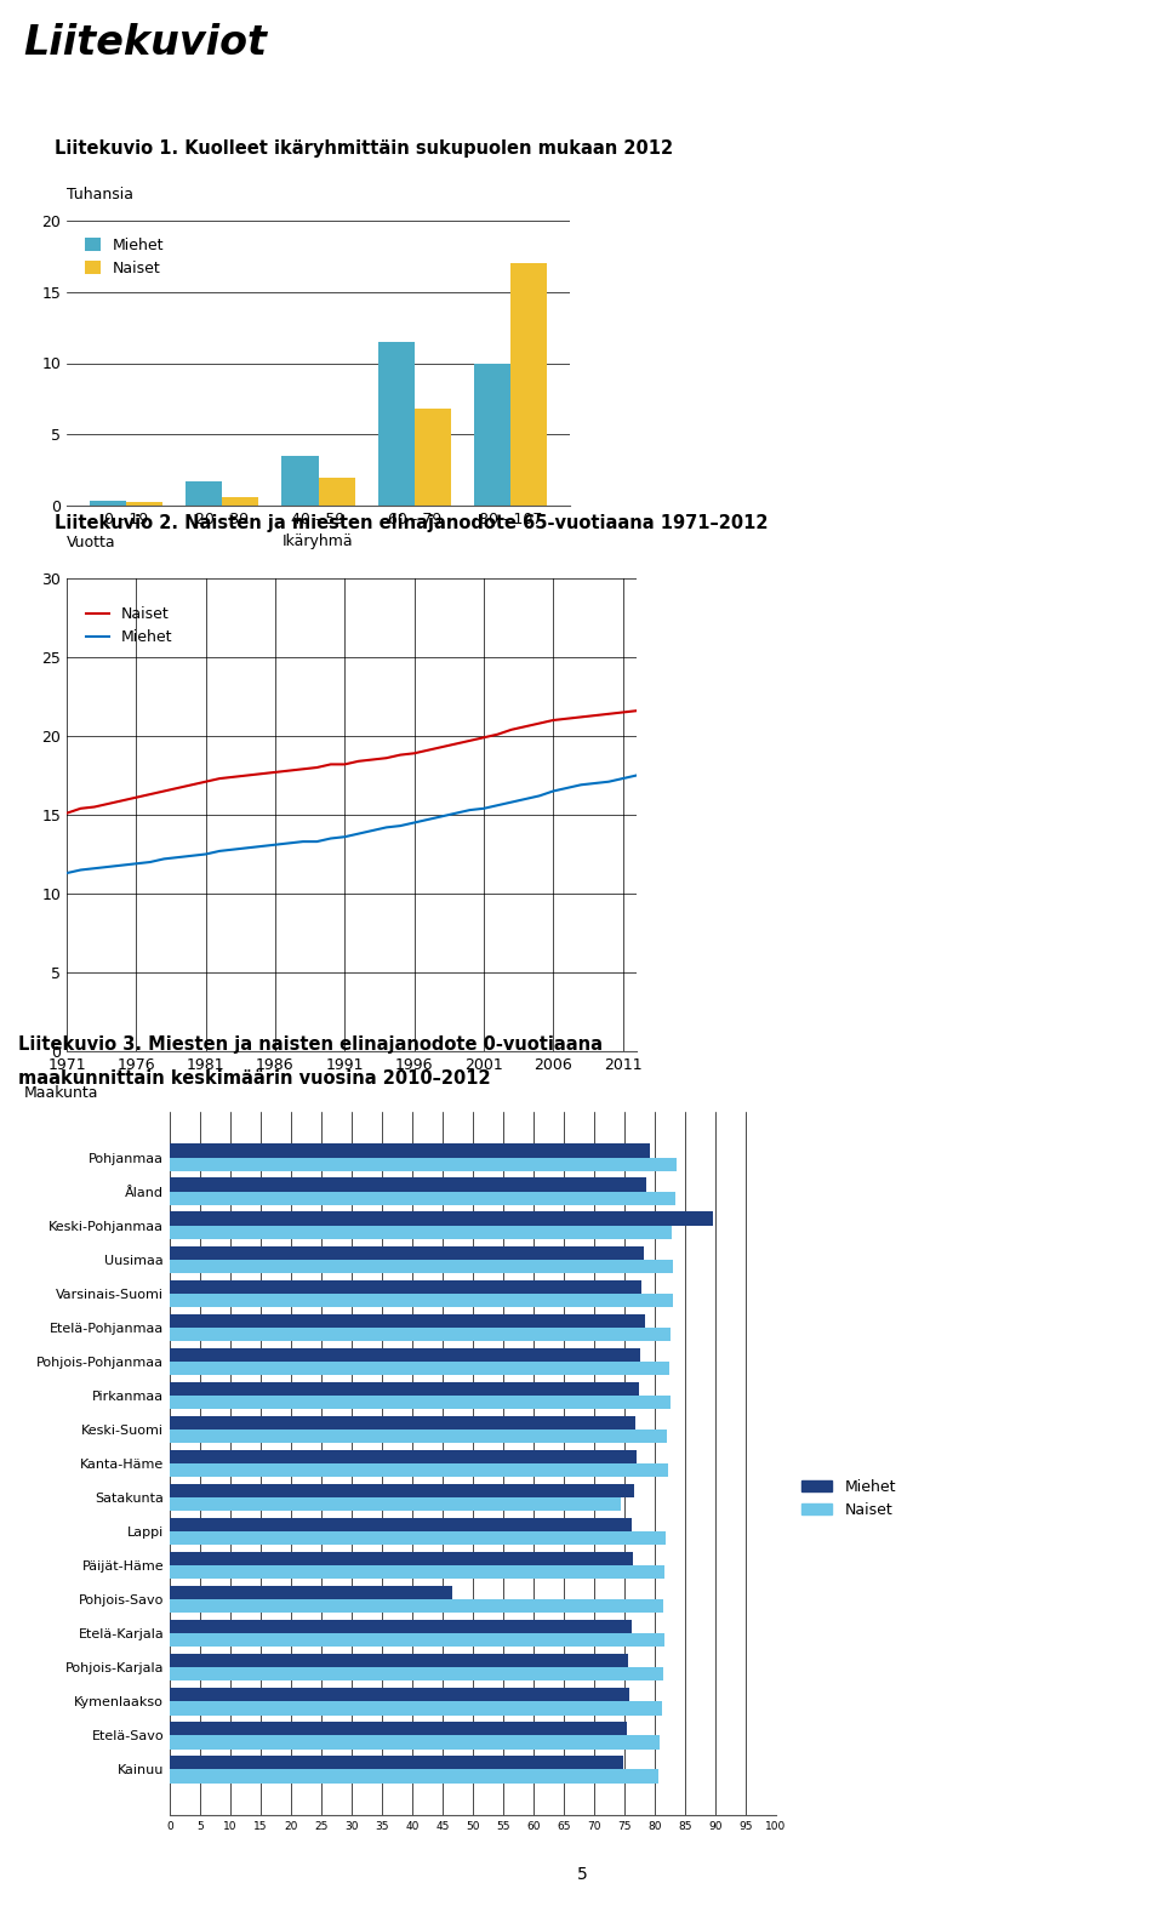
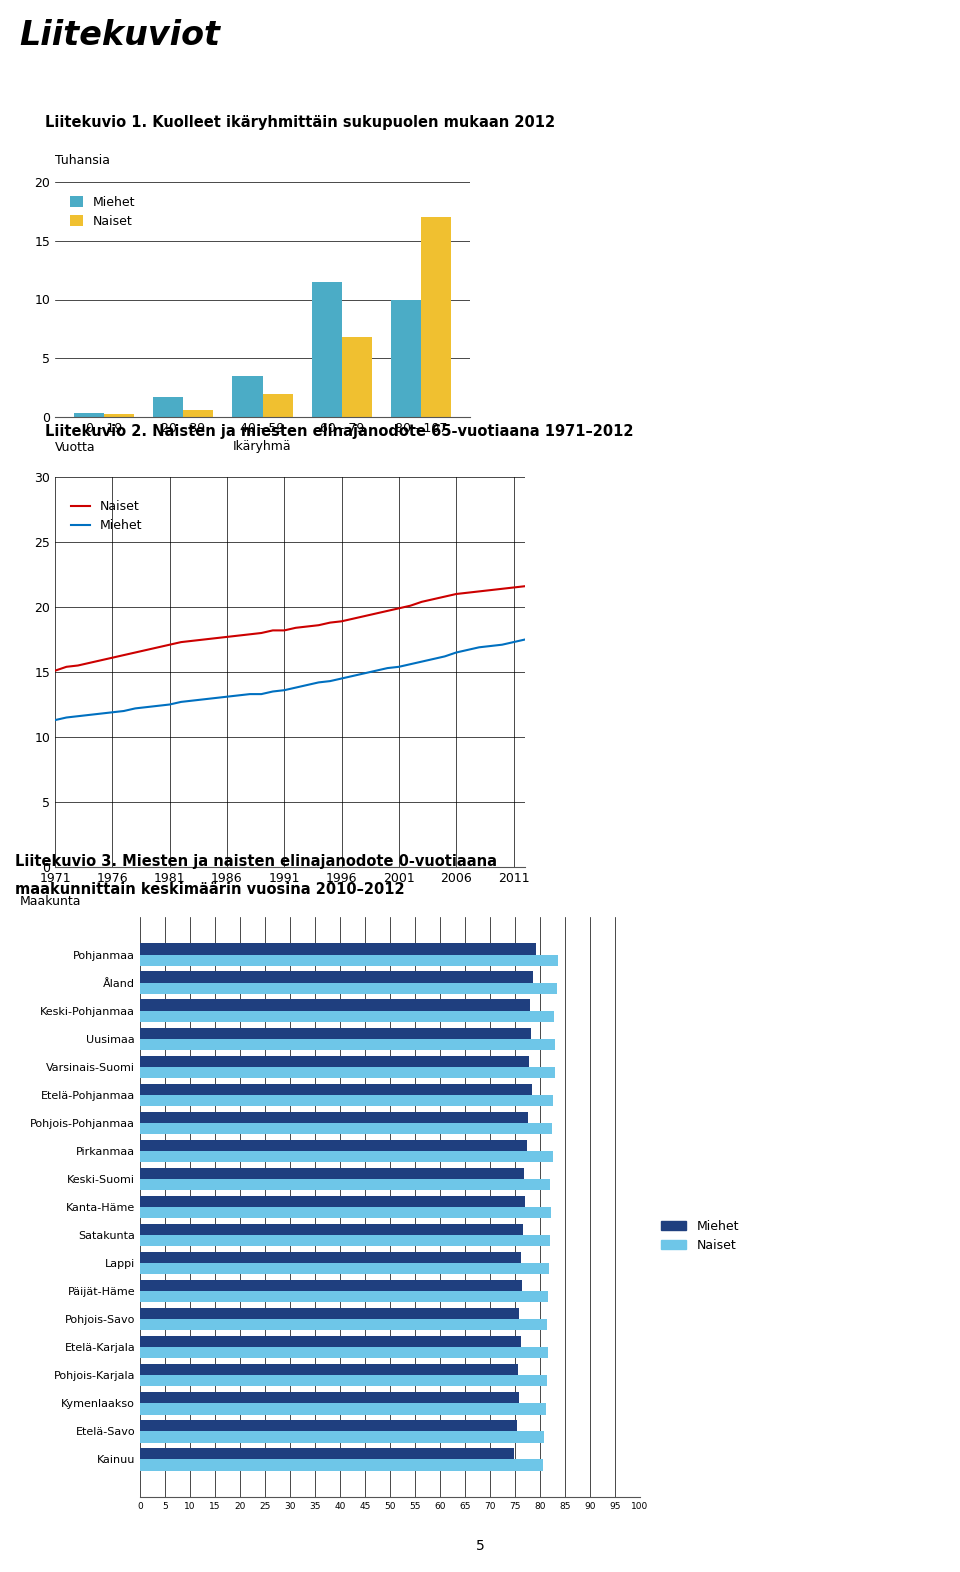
Miehet/Keski-Pohjanmaa: 89.6 -> 78.0
Naiset/Satakunta: 74.4 -> 81.9
Miehet/Pohjois-Savo: 46.6 -> 75.8
